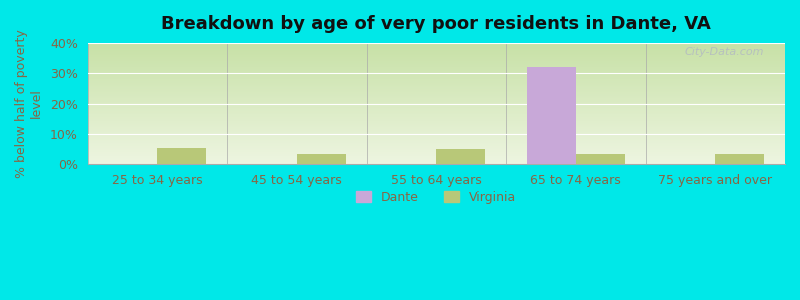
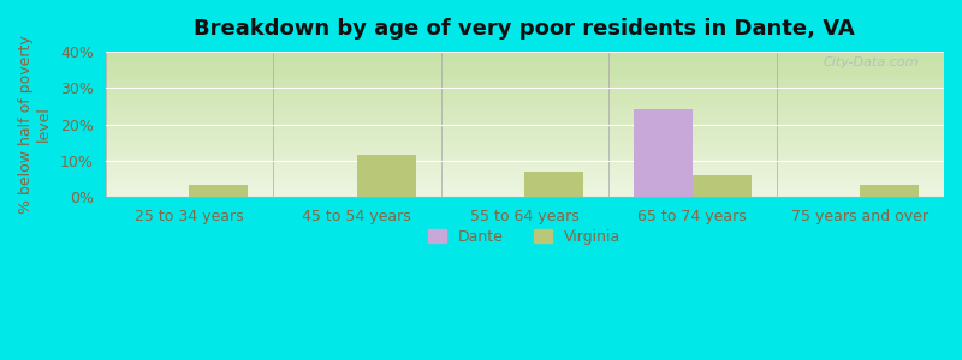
Virginia/25 to 34 years: 5.5% -> 3.5%
Virginia/45 to 54 years: 3.5% -> 11.5%
Virginia/55 to 64 years: 5.0% -> 7.0%
Dante/65 to 74 years: 32% -> 24%
Virginia/65 to 74 years: 3.5% -> 6.0%
